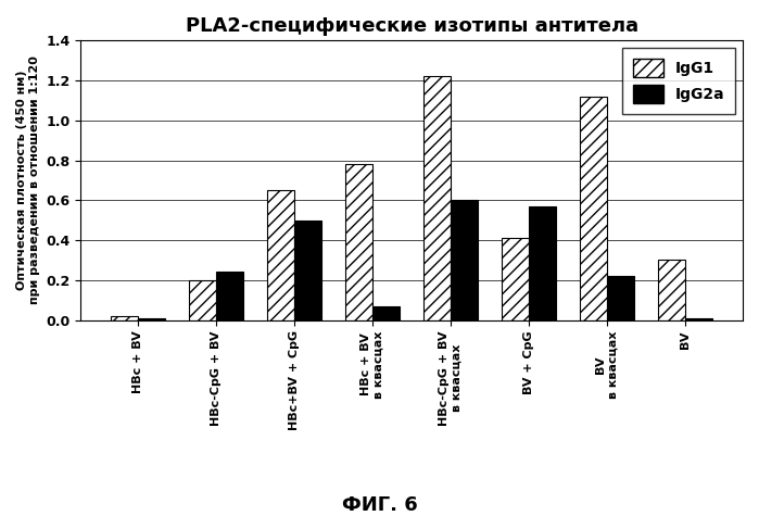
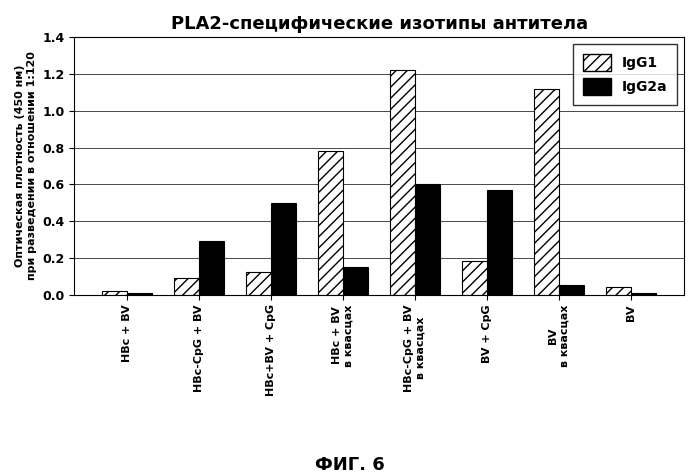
IgG1/HBc-CpG + BV: 0.20 -> 0.09
IgG2a/HBc-CpG + BV: 0.24 -> 0.29
IgG1/HBc+BV + CpG: 0.65 -> 0.12
IgG2a/HBc + BV в квасцах: 0.07 -> 0.15
IgG1/BV + CpG: 0.41 -> 0.18
IgG2a/BV в квасцах: 0.22 -> 0.05
IgG1/BV: 0.30 -> 0.04
